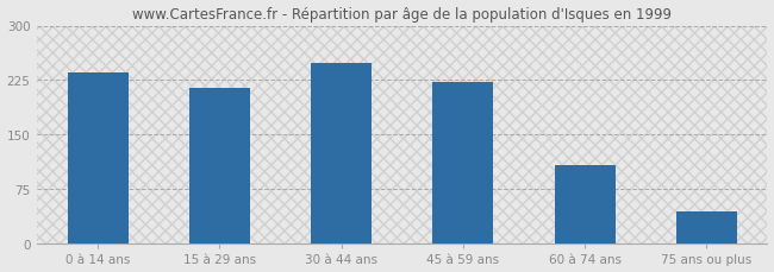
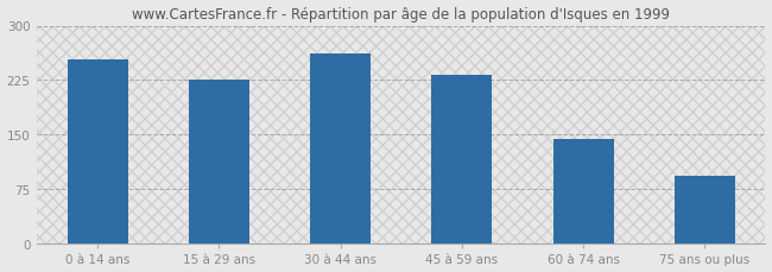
0 à 14 ans: 235 -> 254
15 à 29 ans: 215 -> 226
30 à 44 ans: 248 -> 262
45 à 59 ans: 222 -> 232
60 à 74 ans: 108 -> 144
75 ans ou plus: 45 -> 94
